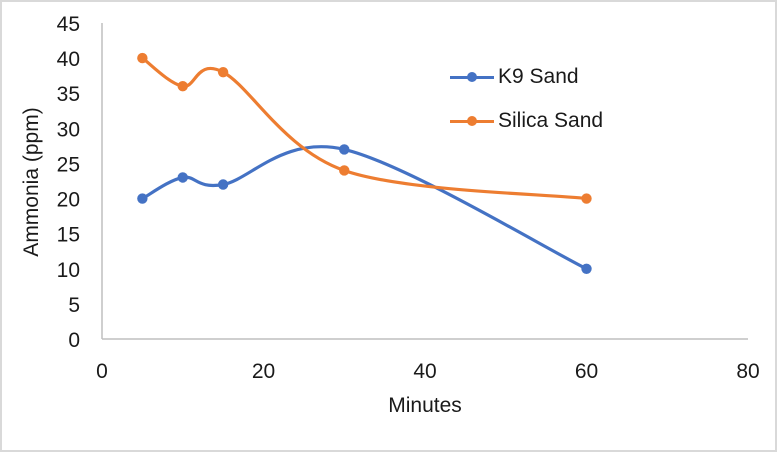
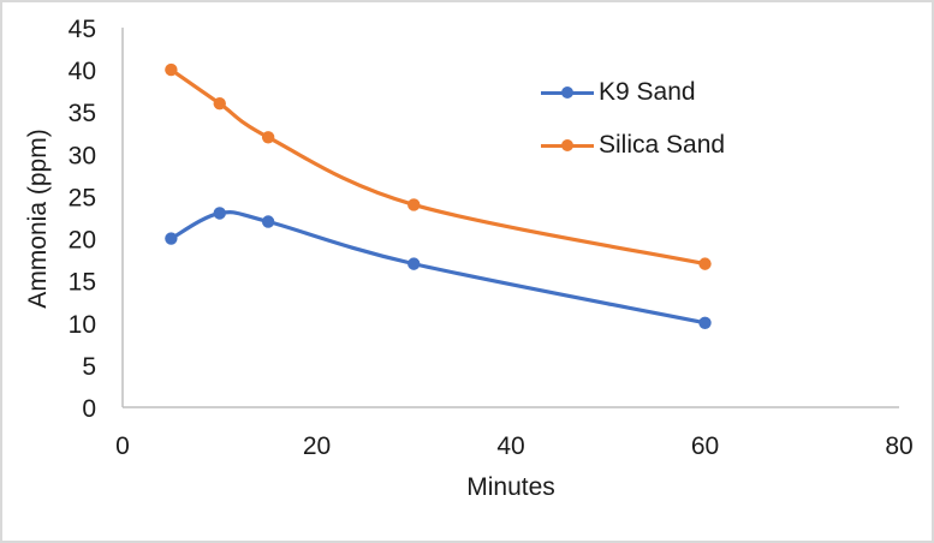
Silica Sand/15: 38 -> 32
K9 Sand/30: 27 -> 17
Silica Sand/60: 20 -> 17
